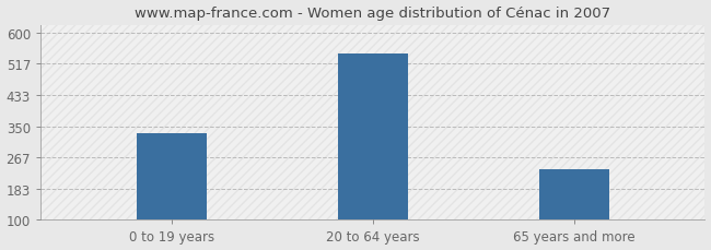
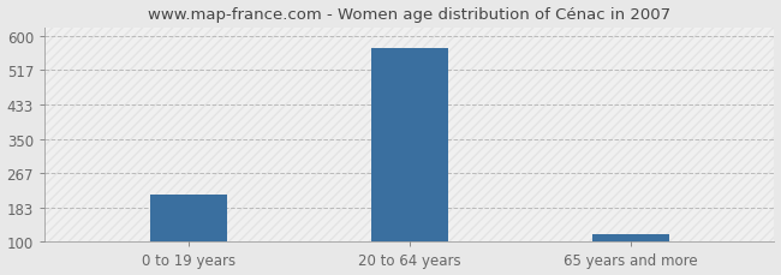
0 to 19 years: 330 -> 215
20 to 64 years: 545 -> 570
65 years and more: 235 -> 118
